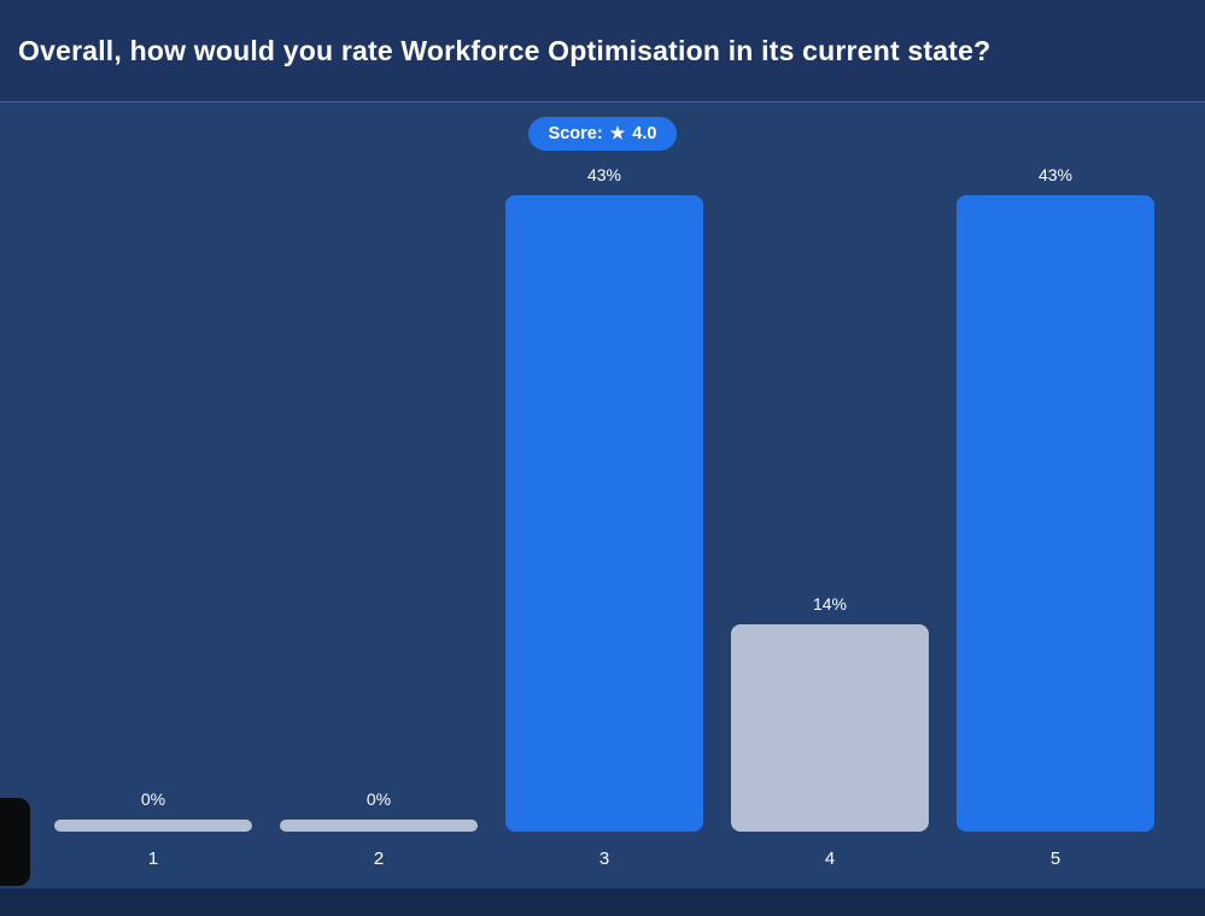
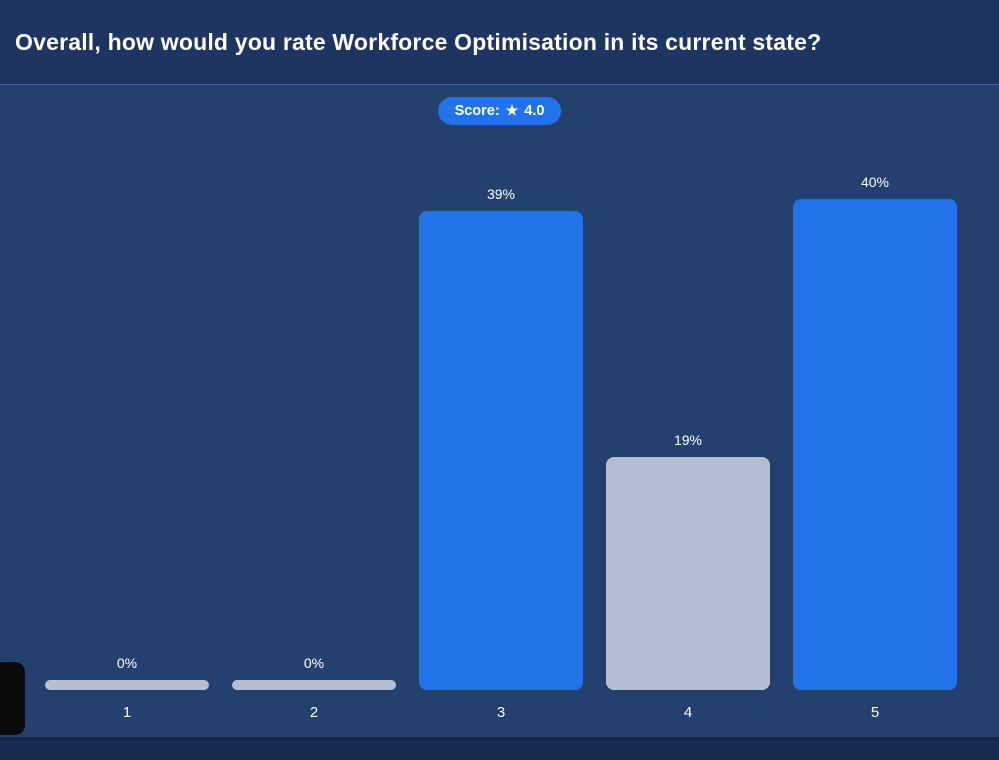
3: 43% -> 39%
4: 14% -> 19%
5: 43% -> 40%
